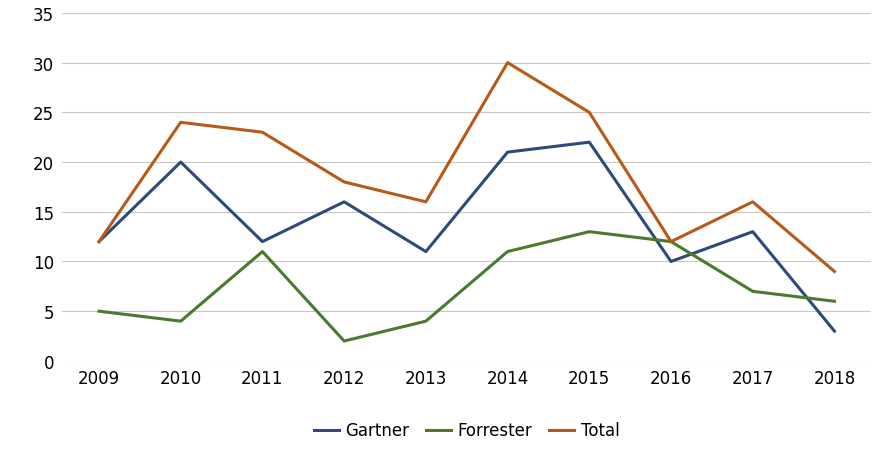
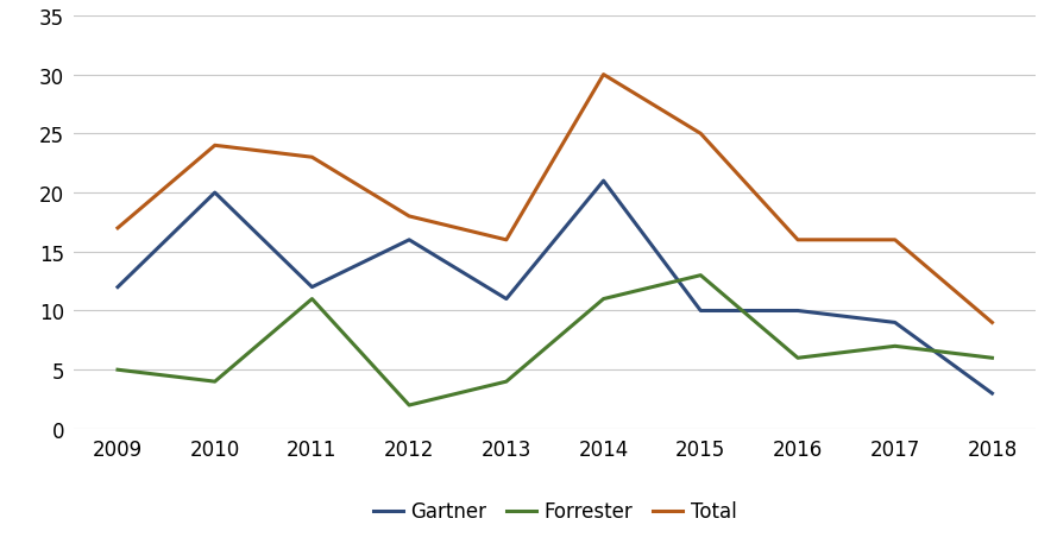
Total/2009: 12 -> 17
Gartner/2015: 22 -> 10
Forrester/2016: 12 -> 6
Total/2016: 12 -> 16
Gartner/2017: 13 -> 9
